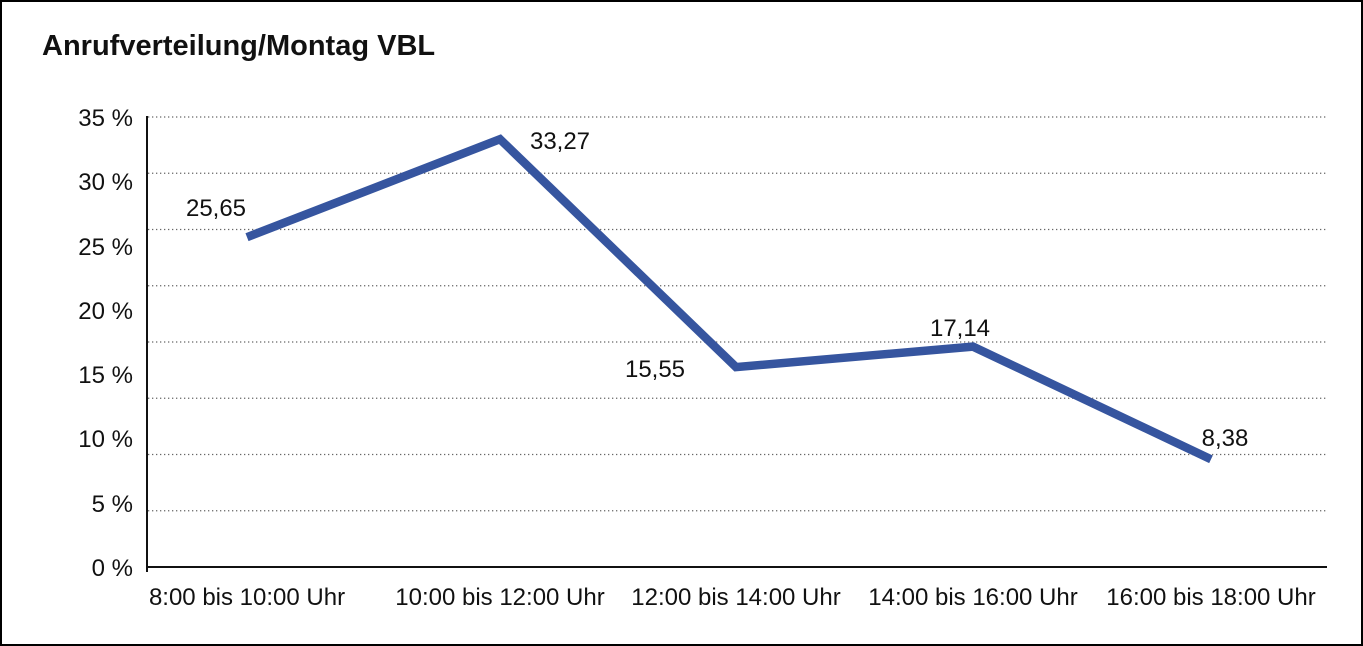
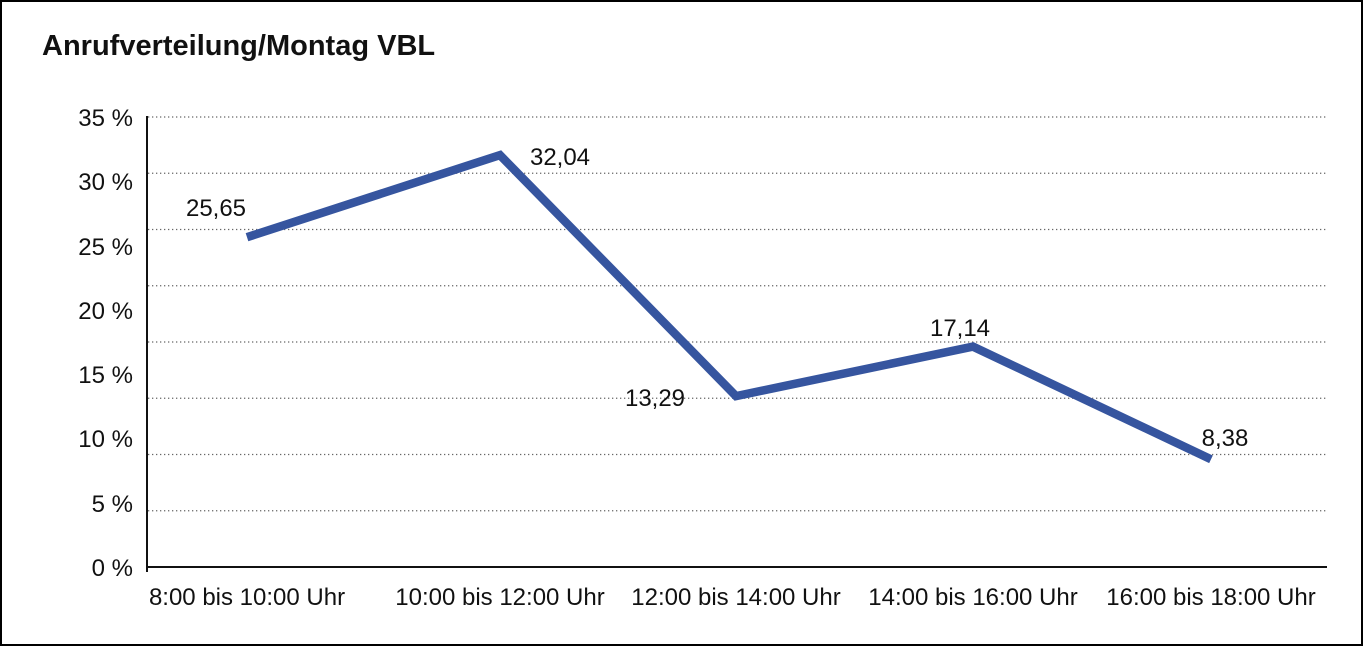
10:00 bis 12:00 Uhr: 33,27 -> 32,04
12:00 bis 14:00 Uhr: 15,55 -> 13,29
